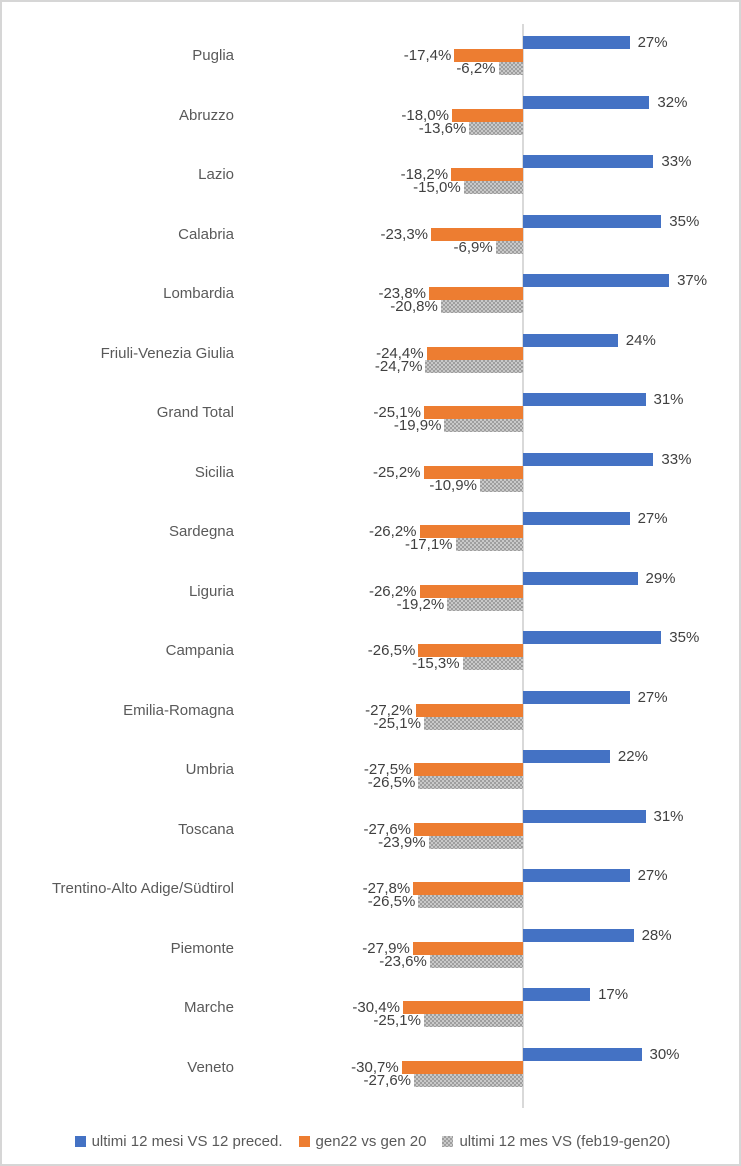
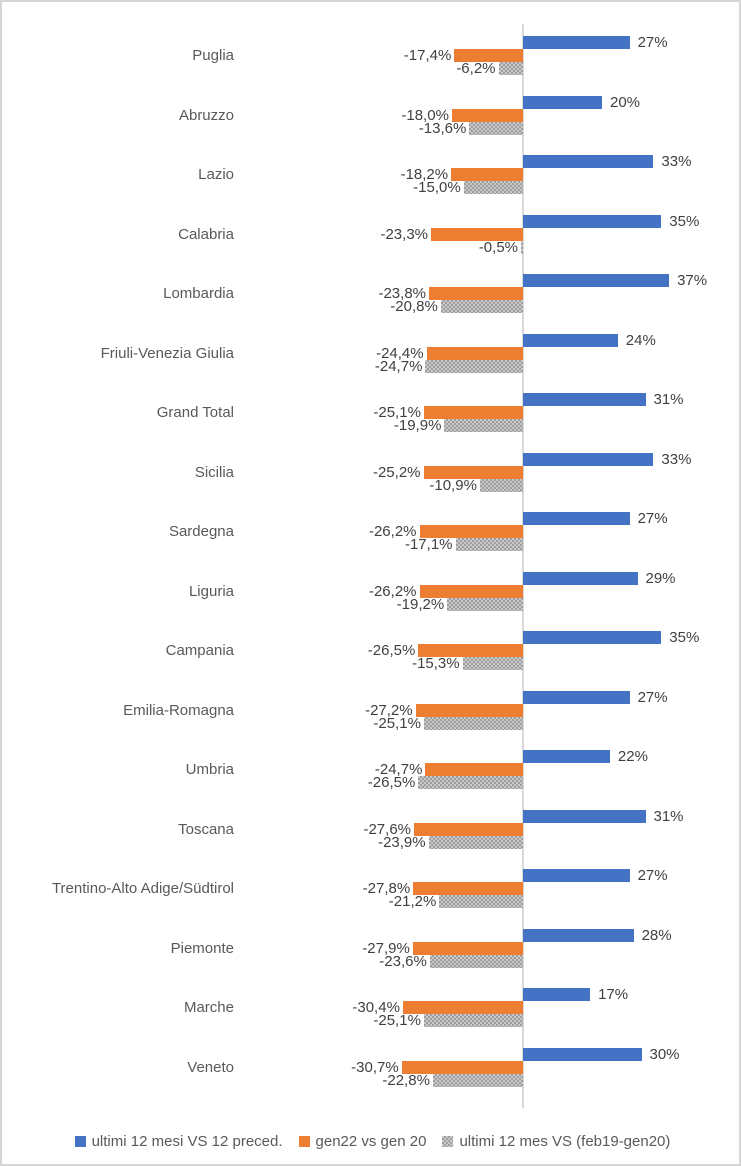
ultimi 12 mesi VS 12 preced./Abruzzo: 32% -> 20%
ultimi 12 mes VS (feb19-gen20)/Calabria: -6,9% -> -0,5%
gen22 vs gen 20/Umbria: -27,5% -> -24,7%
ultimi 12 mes VS (feb19-gen20)/Trentino-Alto Adige/Südtirol: -26,5% -> -21,2%
ultimi 12 mes VS (feb19-gen20)/Veneto: -27,6% -> -22,8%
